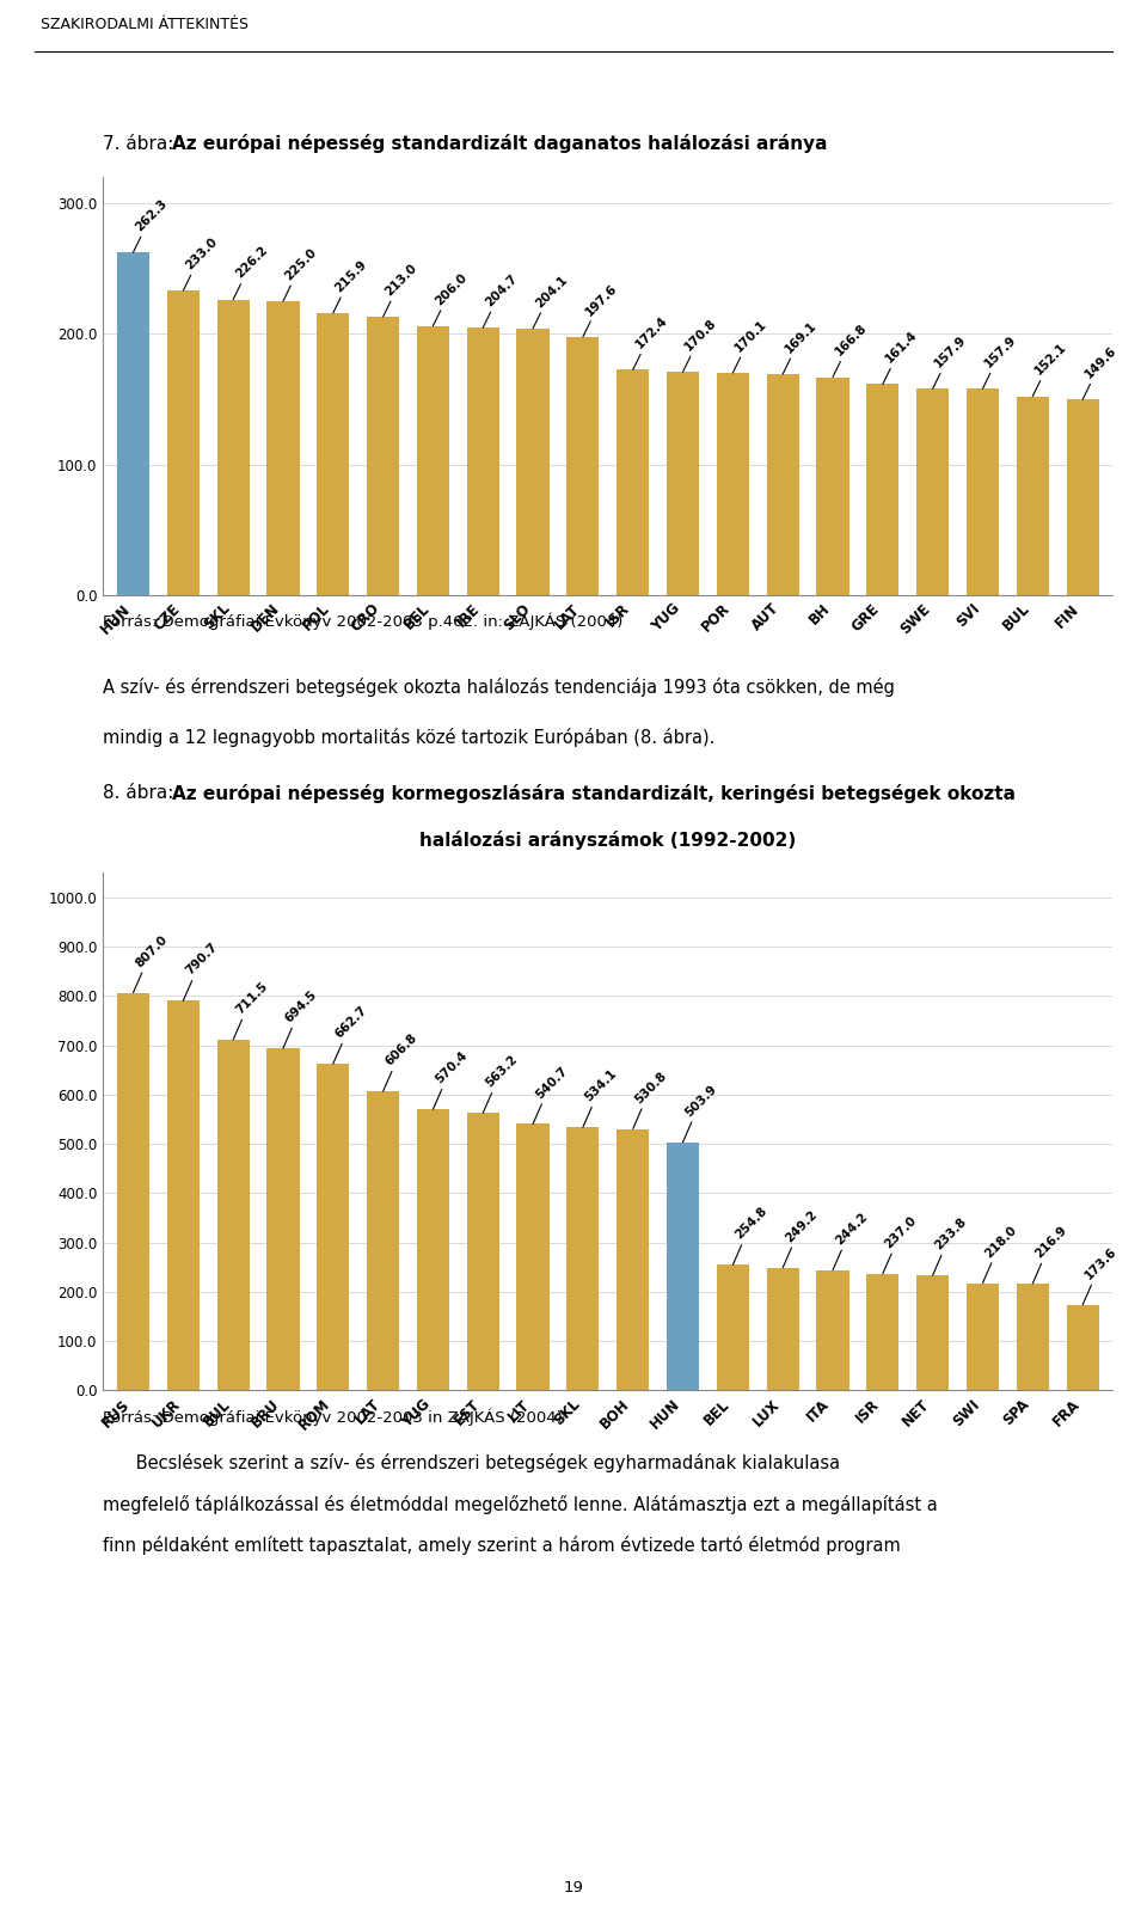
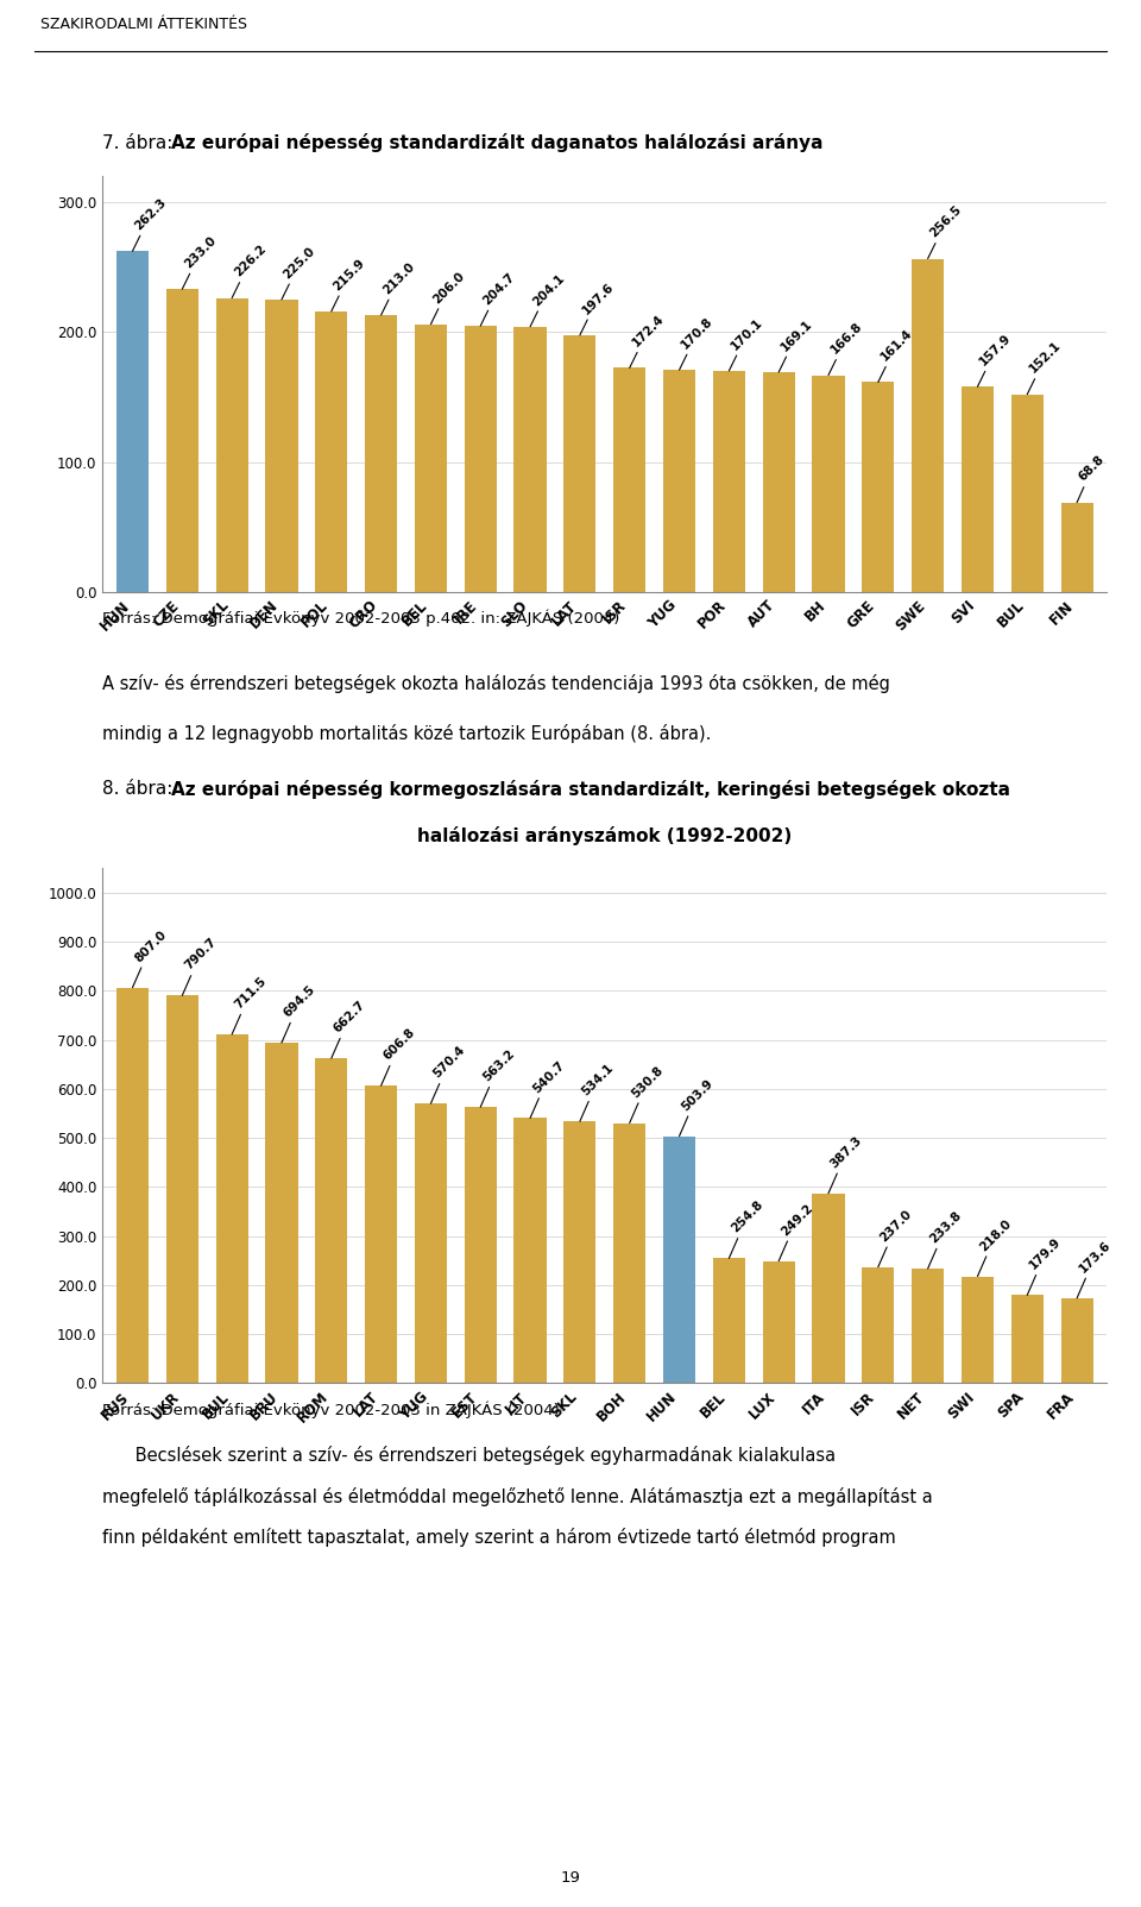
SWE: 157.9 -> 256.5
FIN: 149.6 -> 68.8
ITA: 244.2 -> 387.3
SPA: 216.9 -> 179.9
